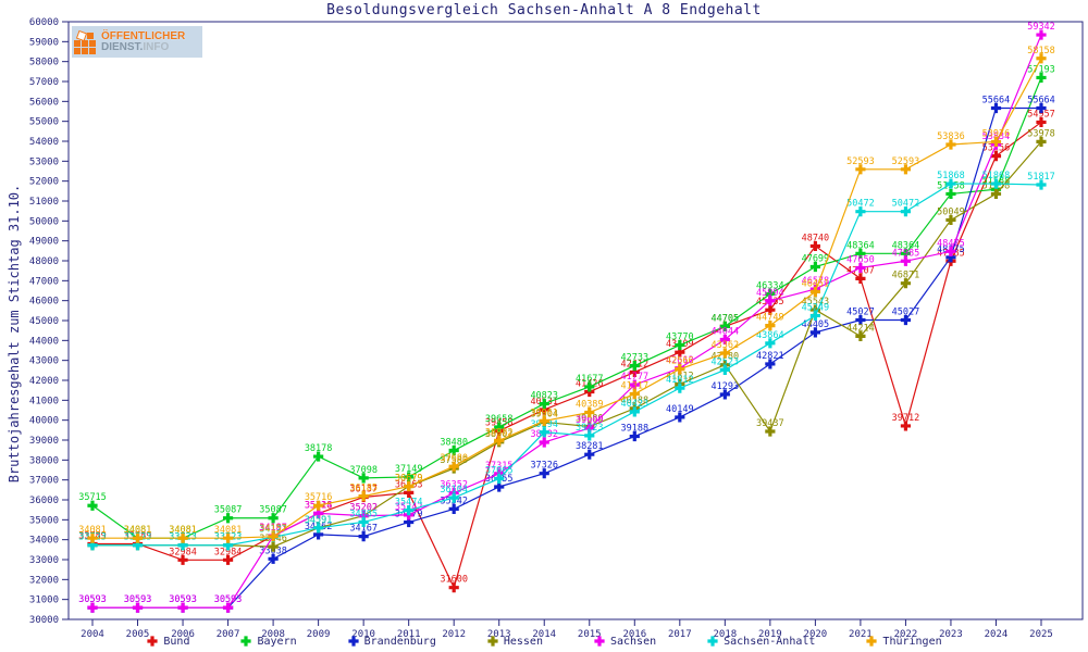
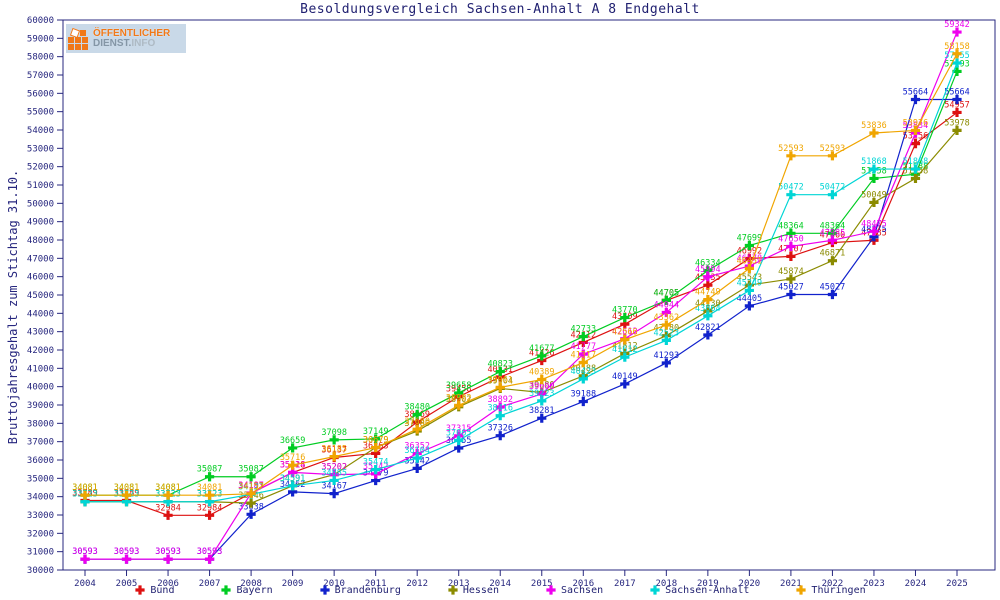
Bayern/2004: 35715 -> 34081
Bayern/2009: 38178 -> 36659
Bund/2012: 31600 -> 38069
Sachsen-Anhalt/2014: 39394 -> 38416
Hessen/2019: 39437 -> 44130
Bund/2020: 48740 -> 46992
Hessen/2021: 44214 -> 45874
Bund/2022: 39712 -> 47860
Sachsen-Anhalt/2025: 51817 -> 57655
